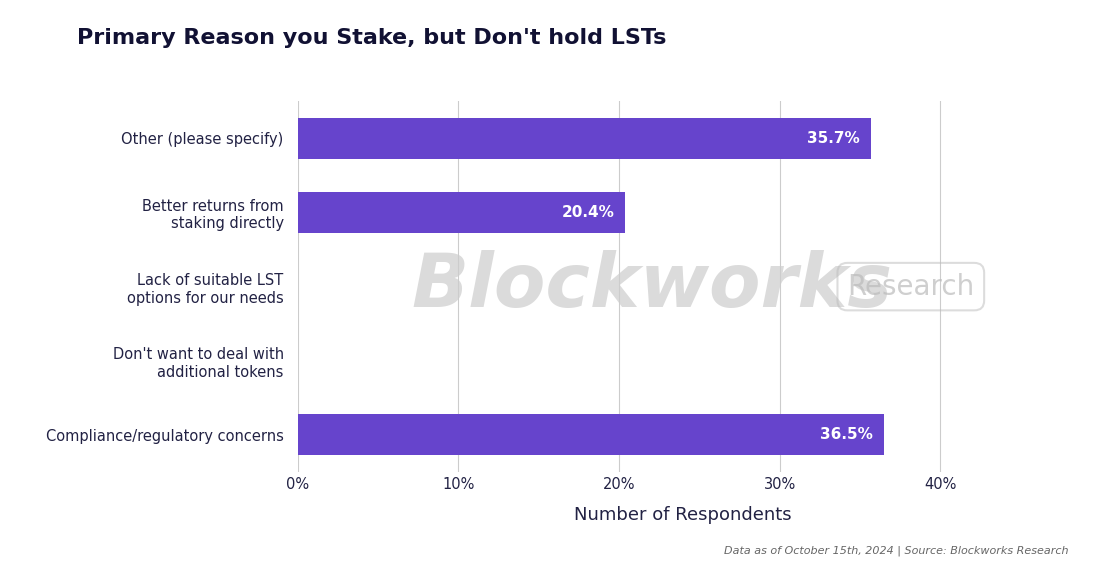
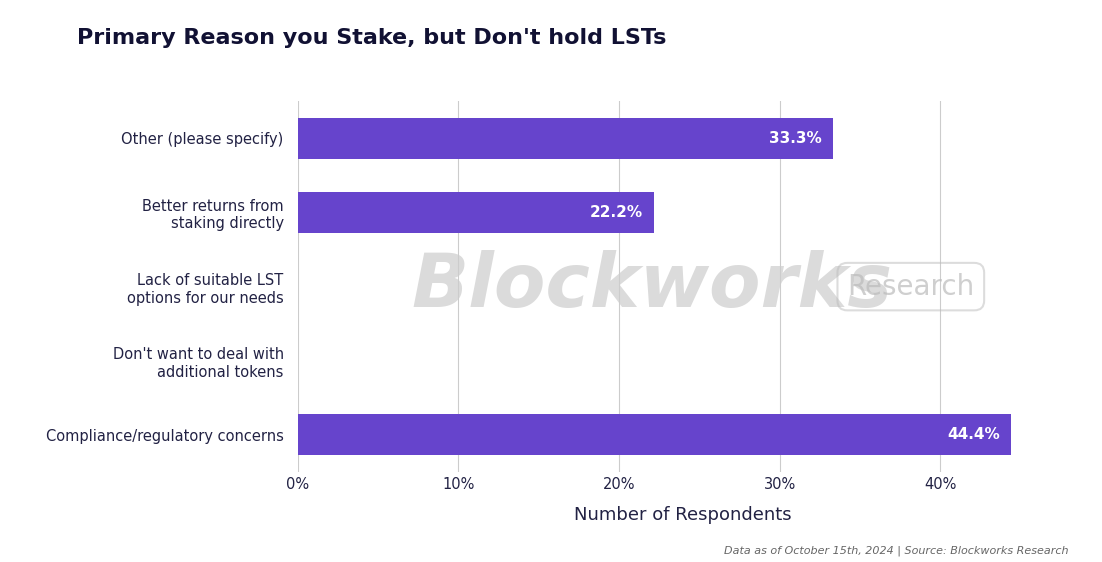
Other (please specify): 35.7% -> 33.3%
Better returns from staking directly: 20.4% -> 22.2%
Compliance/regulatory concerns: 36.5% -> 44.4%
